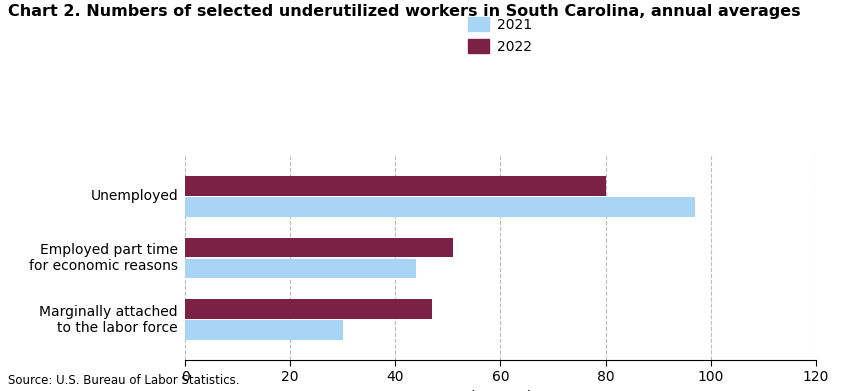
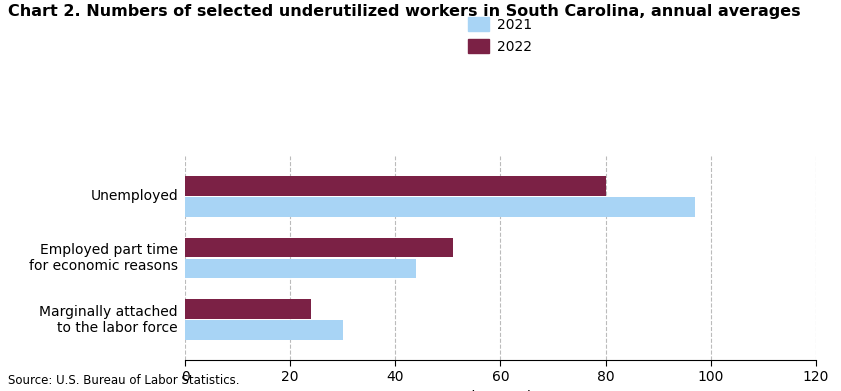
2022/Marginally attached to the labor force: 47 -> 24
